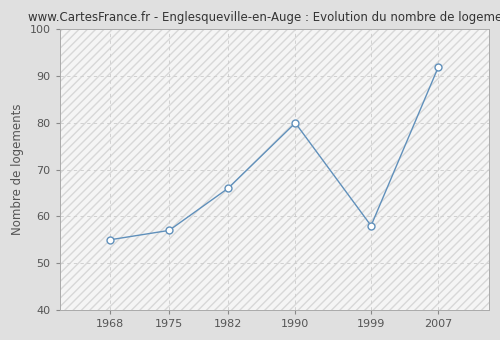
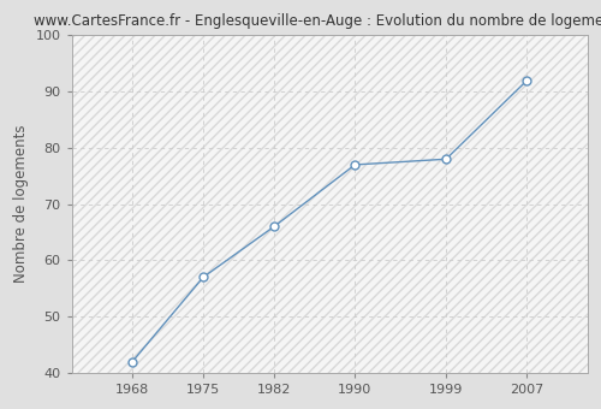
1968: 55 -> 42
1990: 80 -> 77
1999: 58 -> 78
